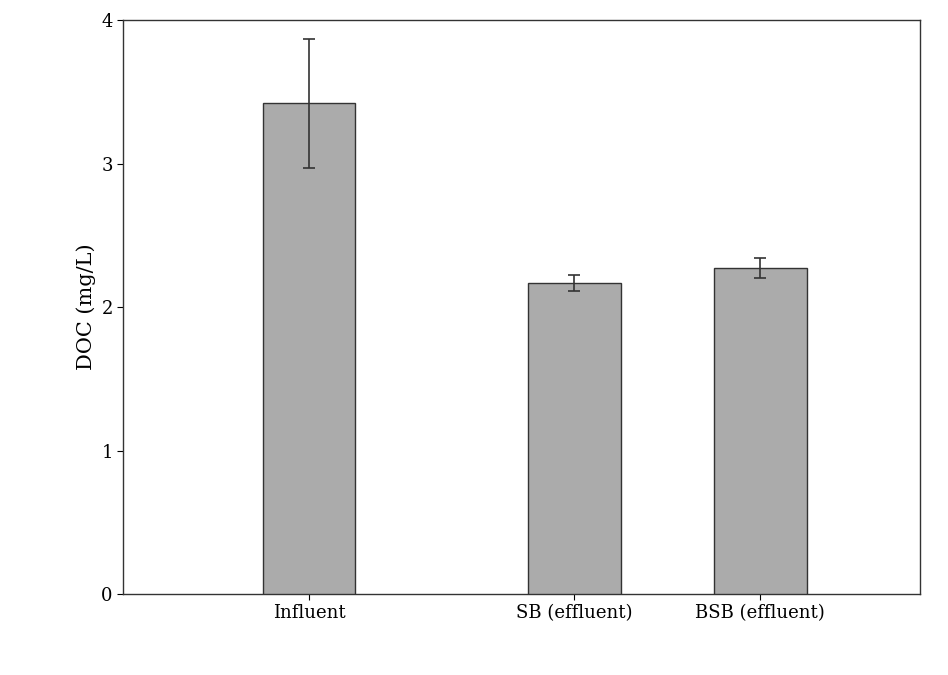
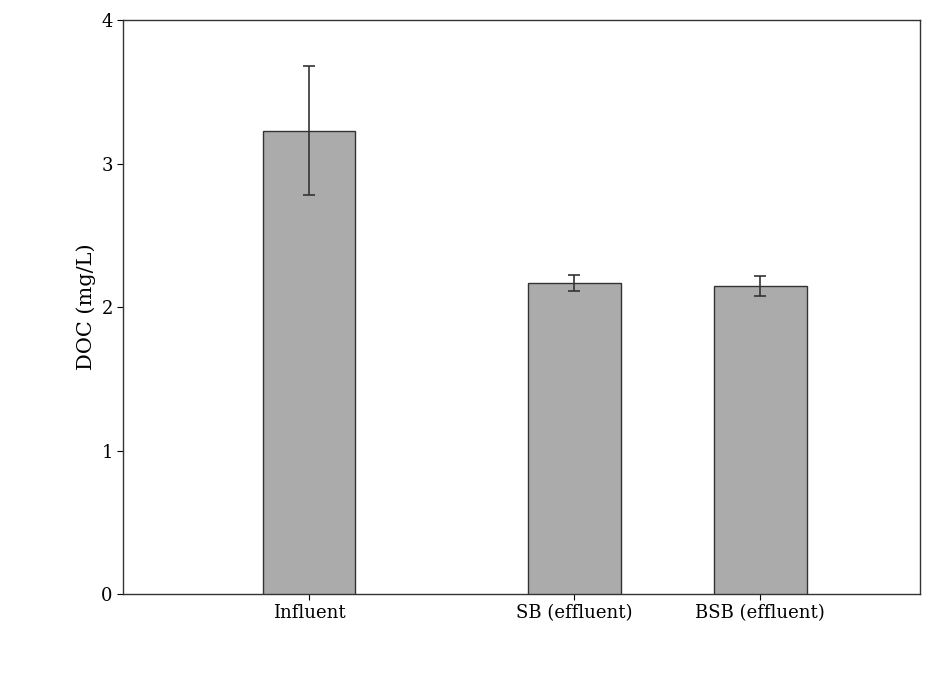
Influent: 3.42 -> 3.23
BSB (effluent): 2.27 -> 2.15
